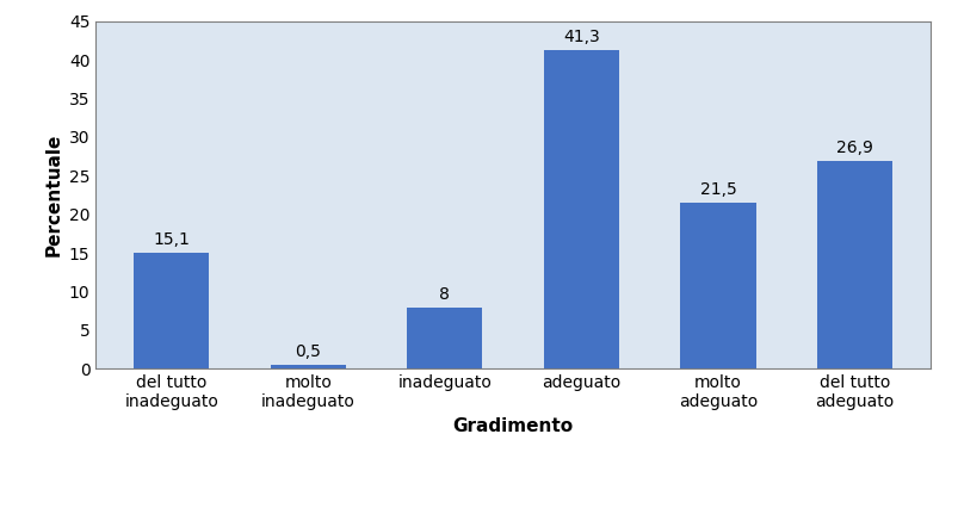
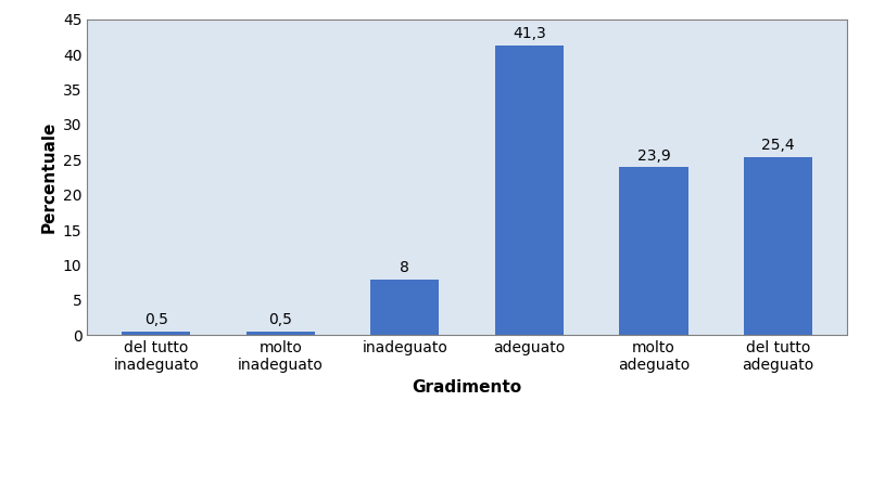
del tutto inadeguato: 15,1 -> 0,5
molto adeguato: 21,5 -> 23,9
del tutto adeguato: 26,9 -> 25,4
